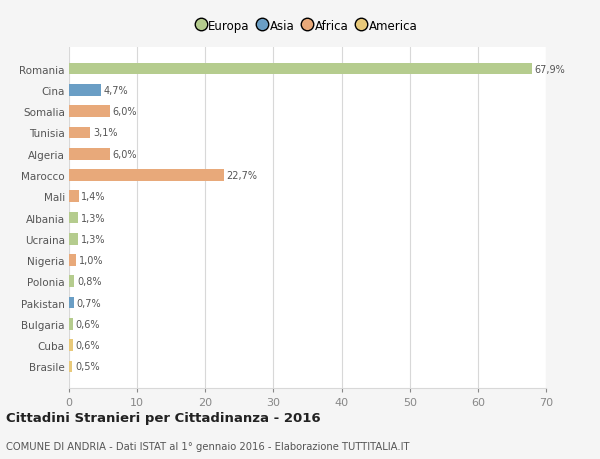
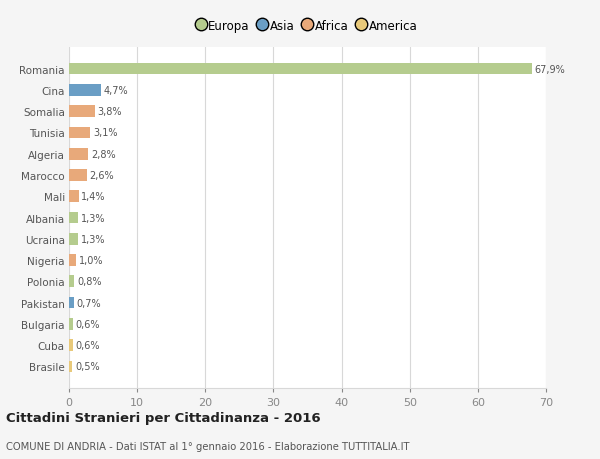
Somalia: 6,0% -> 3,8%
Algeria: 6,0% -> 2,8%
Marocco: 22,7% -> 2,6%
